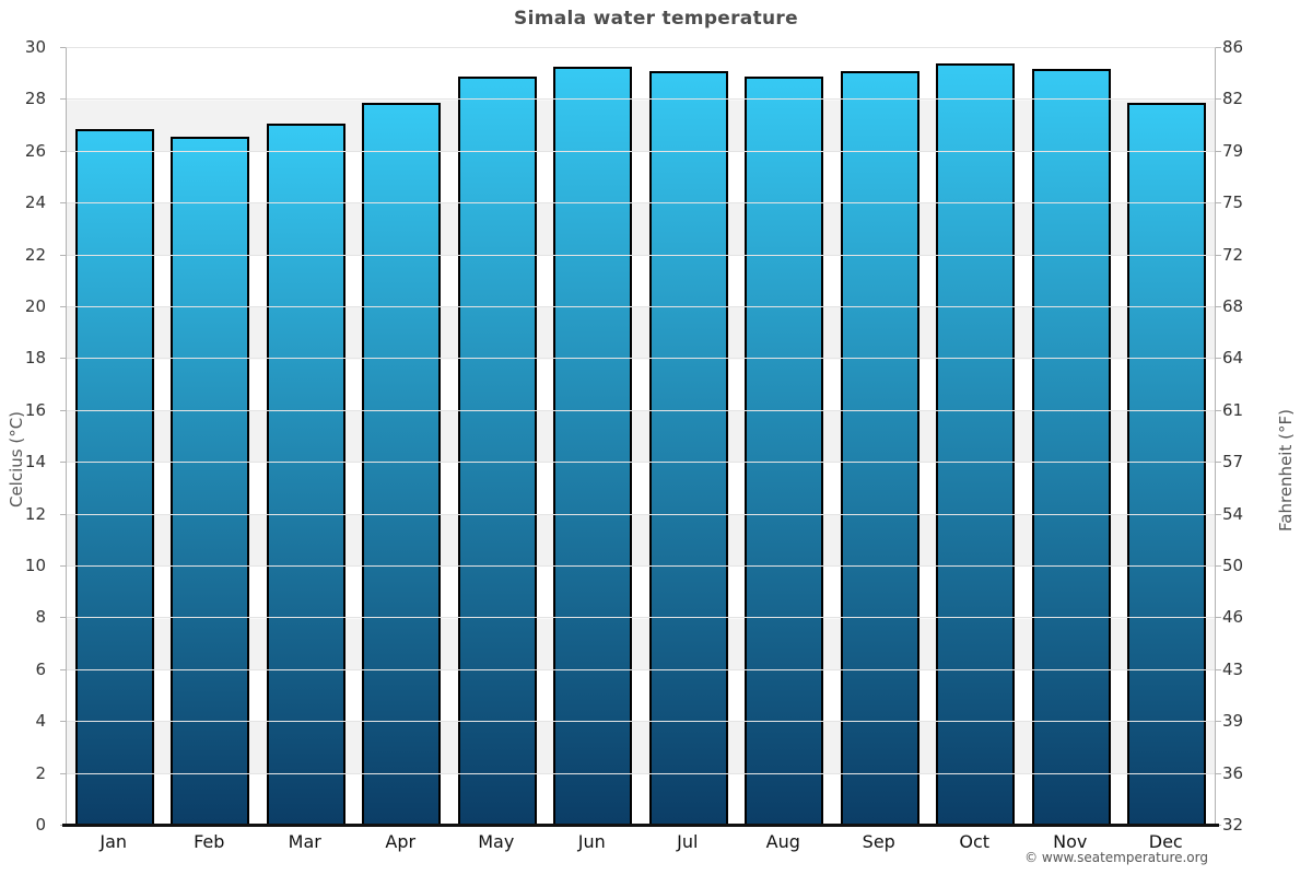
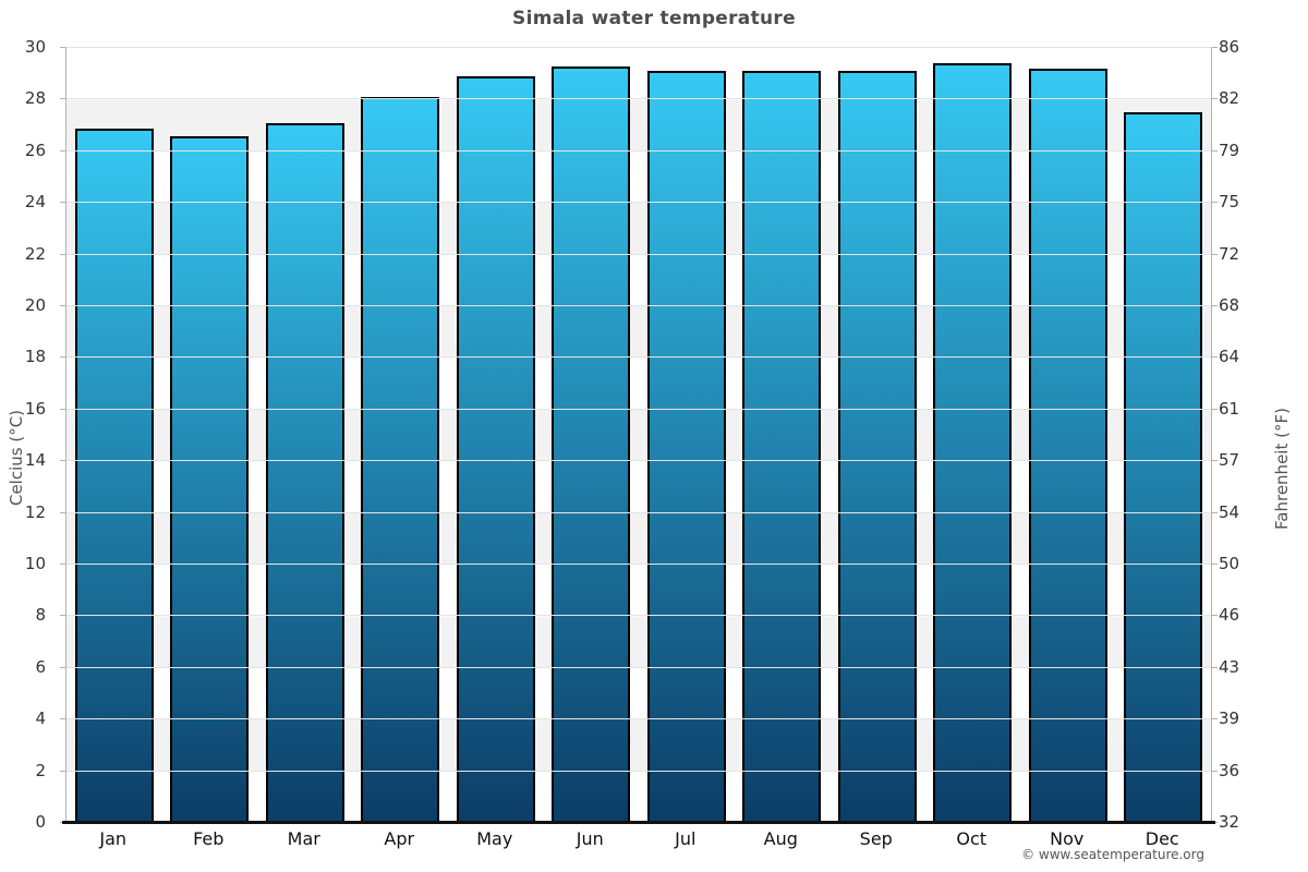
Apr: 27.9 -> 28.1
Aug: 28.9 -> 29.1
Dec: 27.9 -> 27.5
